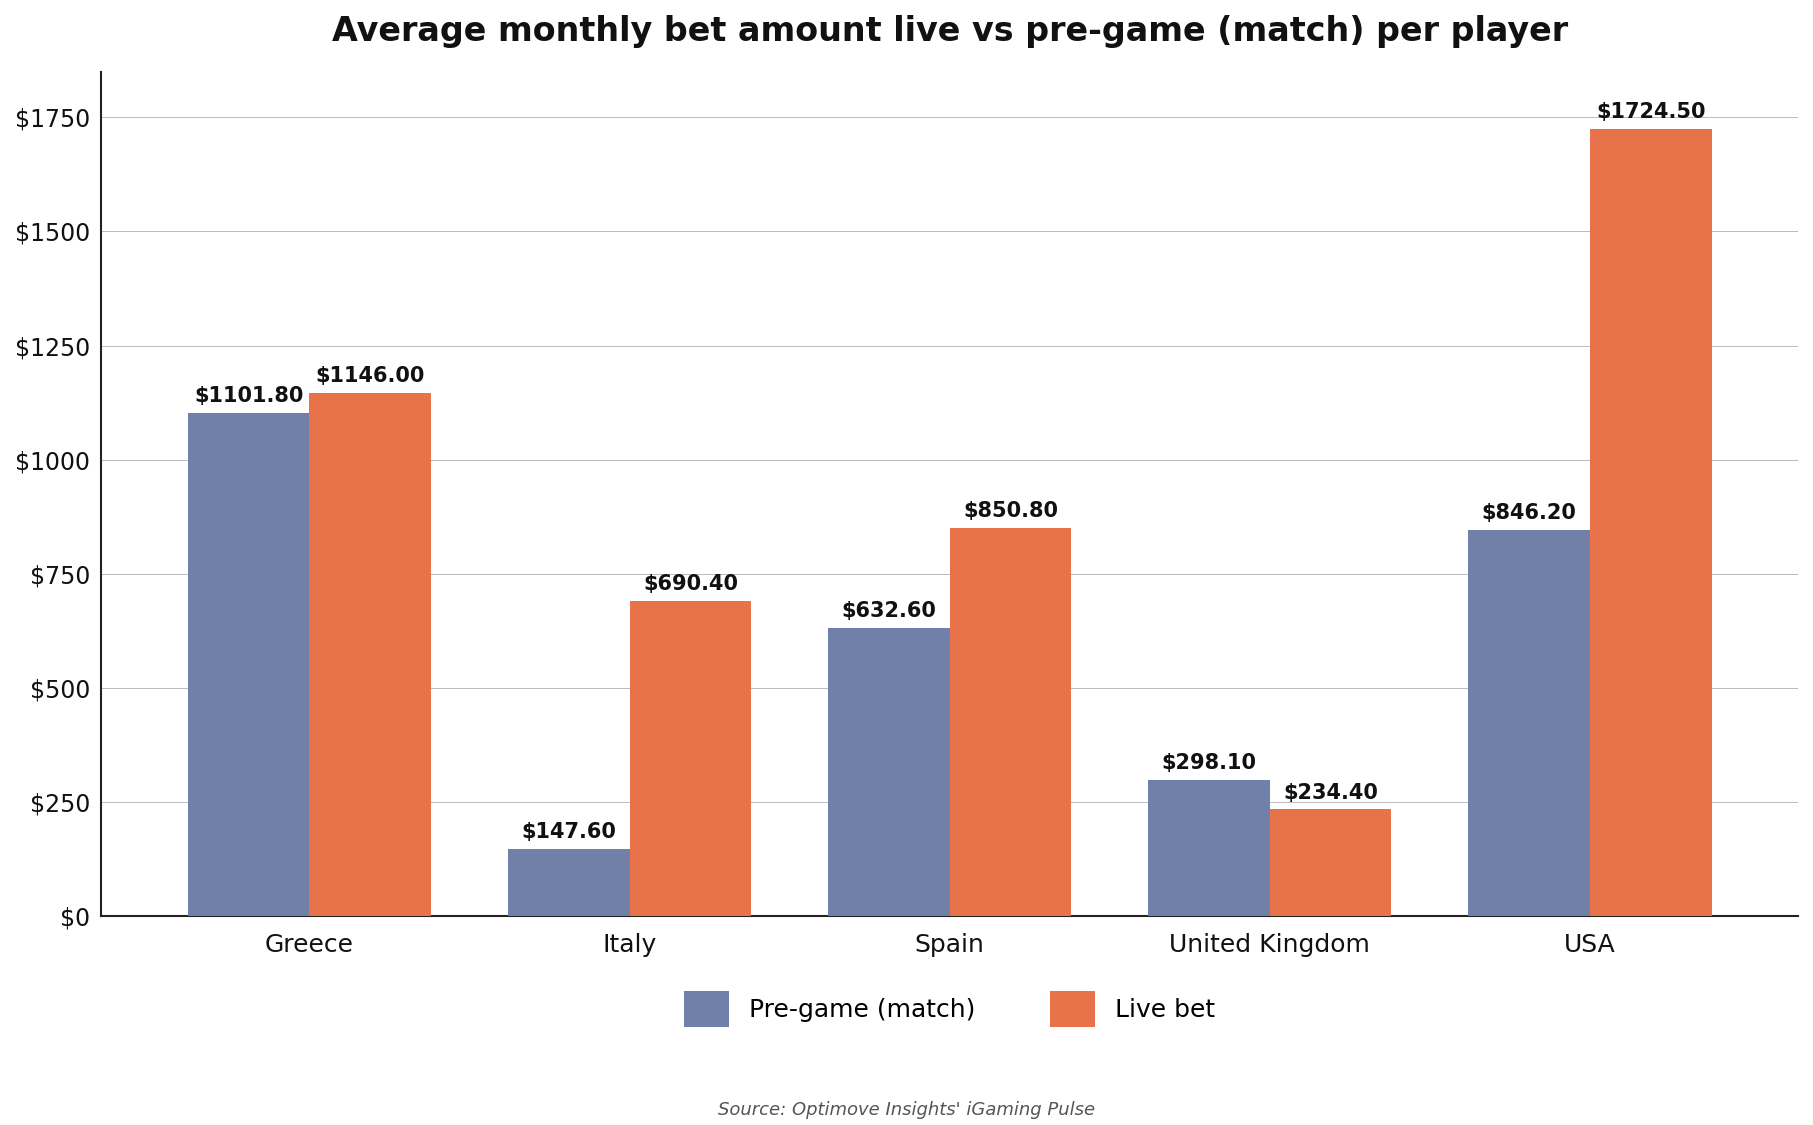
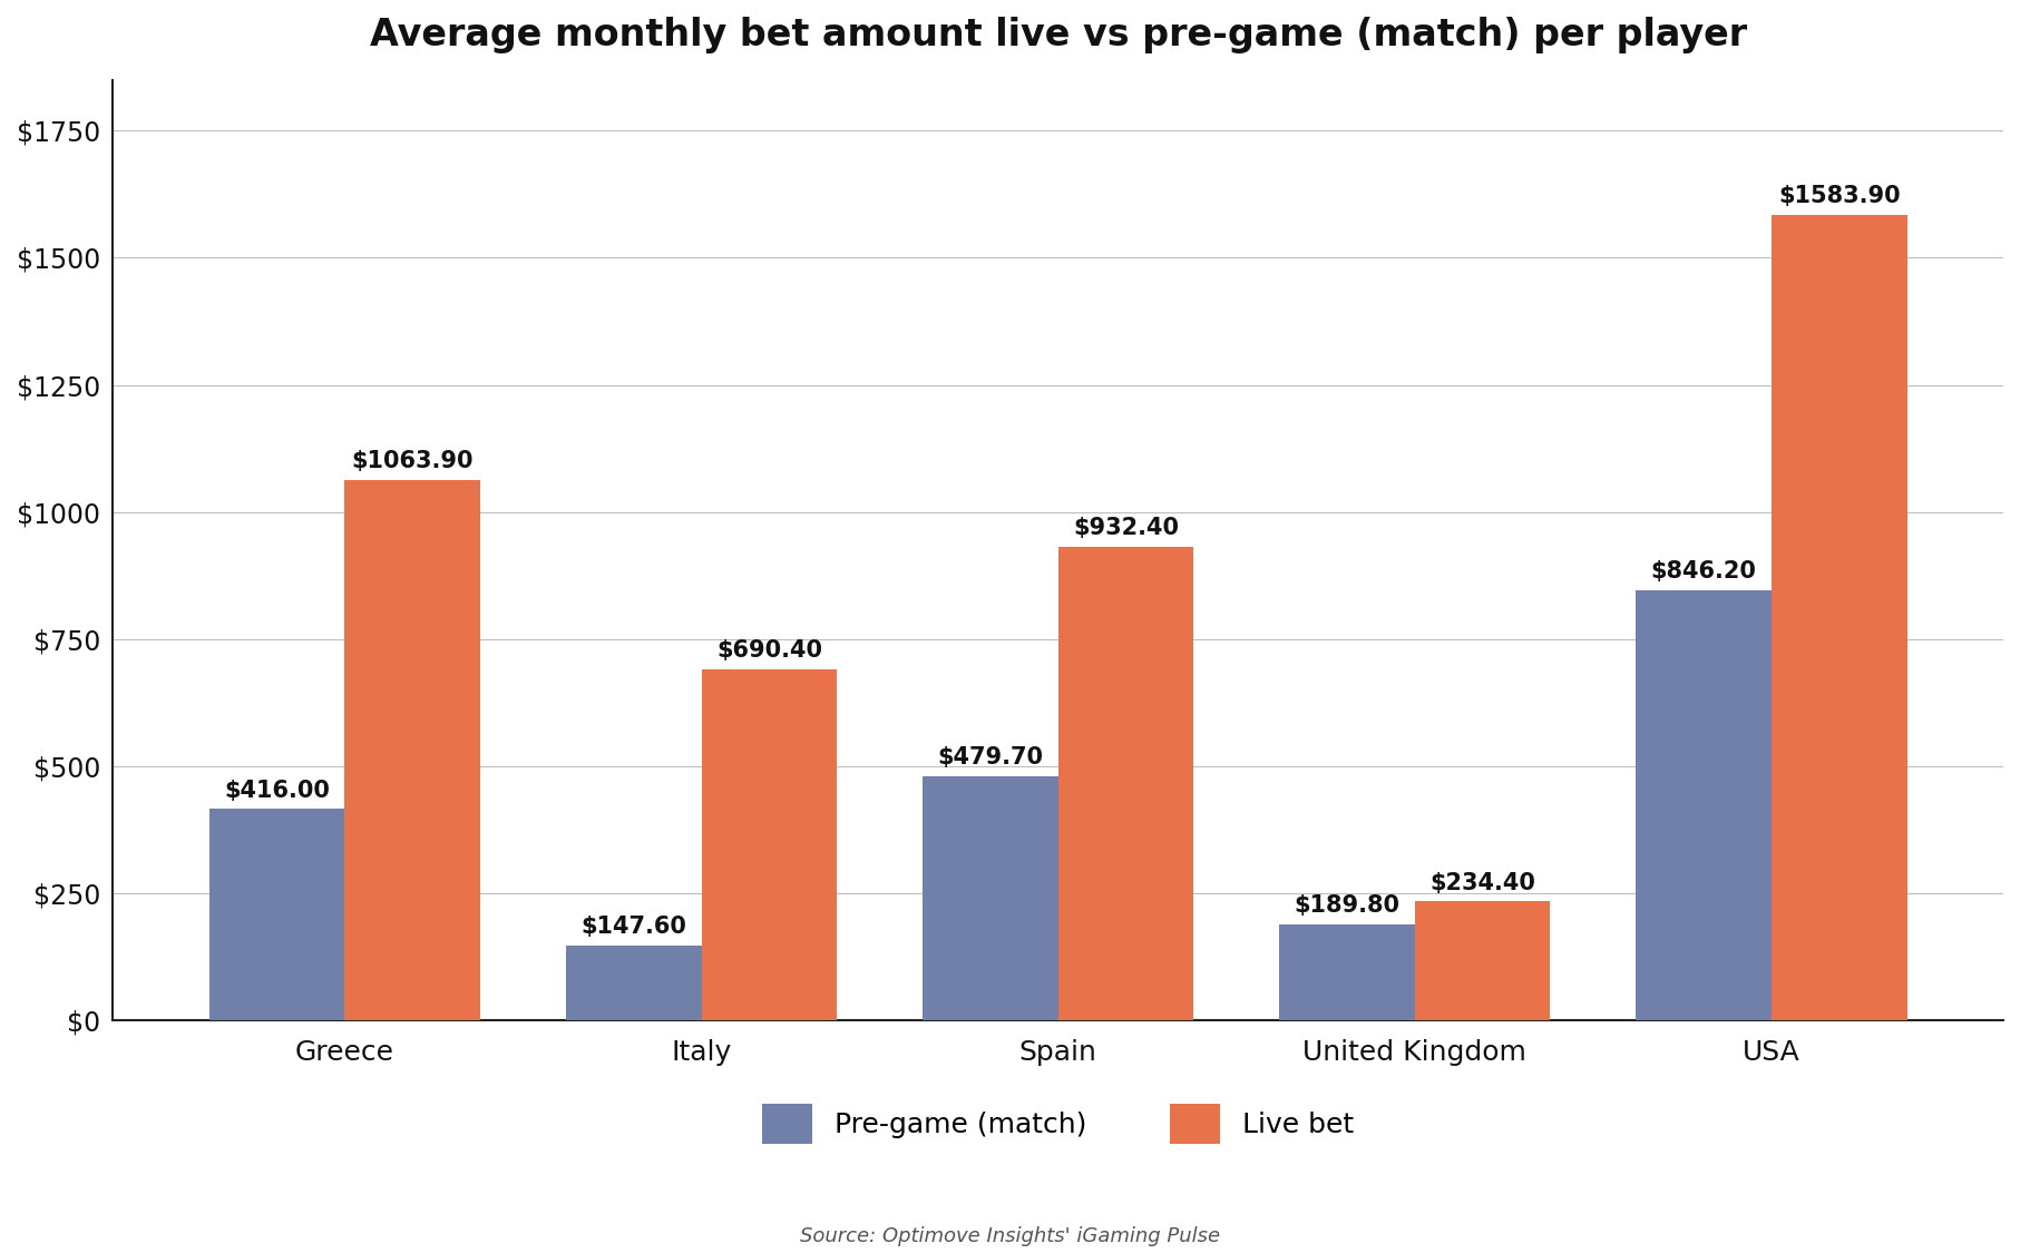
Pre-game (match)/Greece: $1101.80 -> $416.00
Live bet/Greece: $1146.00 -> $1063.90
Pre-game (match)/Spain: $632.60 -> $479.70
Live bet/Spain: $850.80 -> $932.40
Pre-game (match)/United Kingdom: $298.10 -> $189.80
Live bet/USA: $1724.50 -> $1583.90
